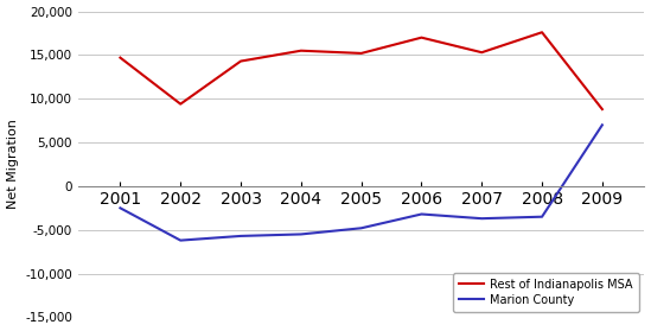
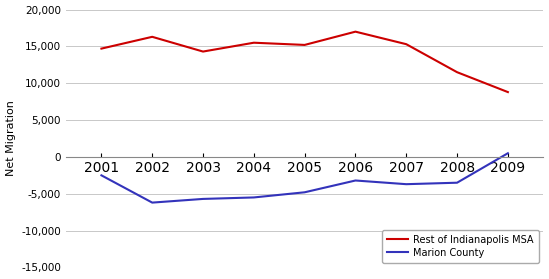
Rest of Indianapolis MSA/2002: 9,400 -> 16,300
Rest of Indianapolis MSA/2008: 17,600 -> 11,500
Marion County/2009: 7,000 -> 500
